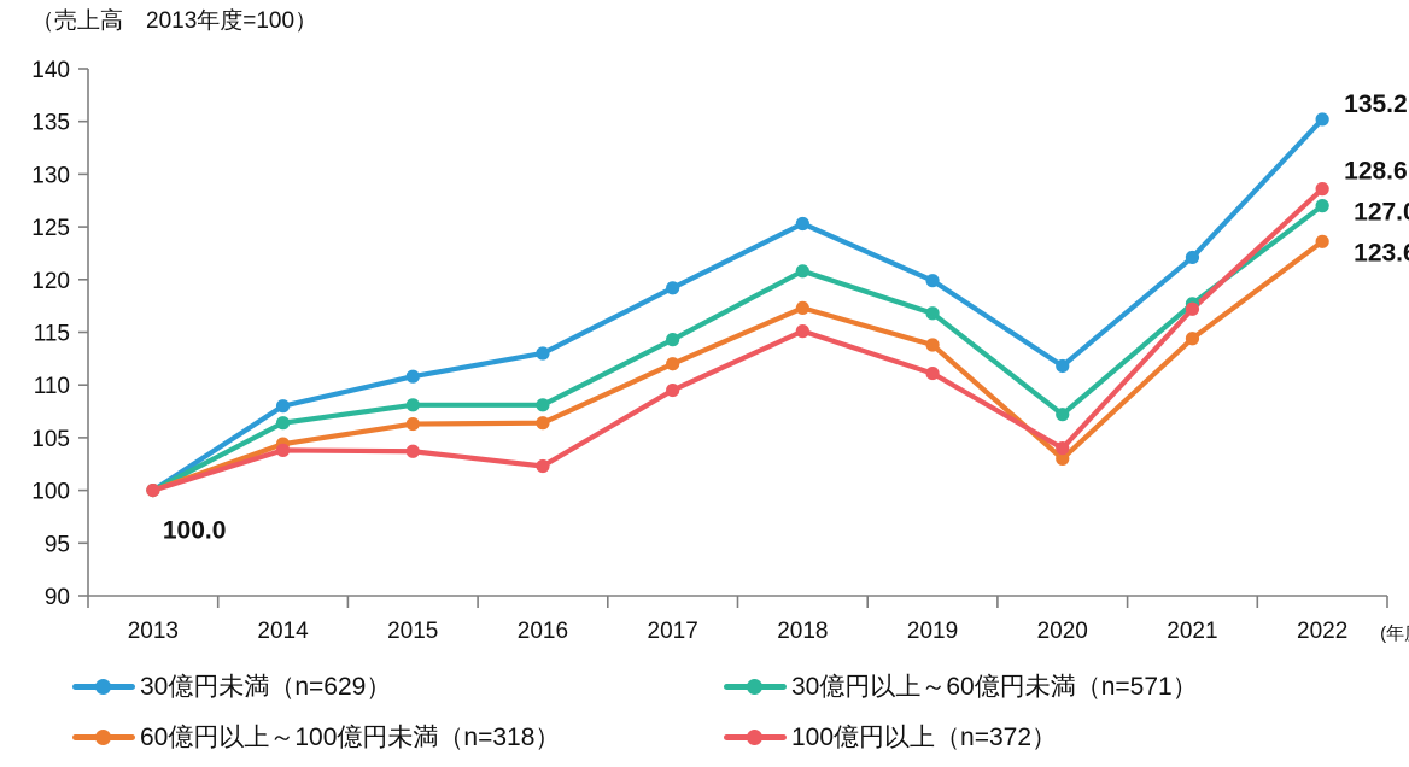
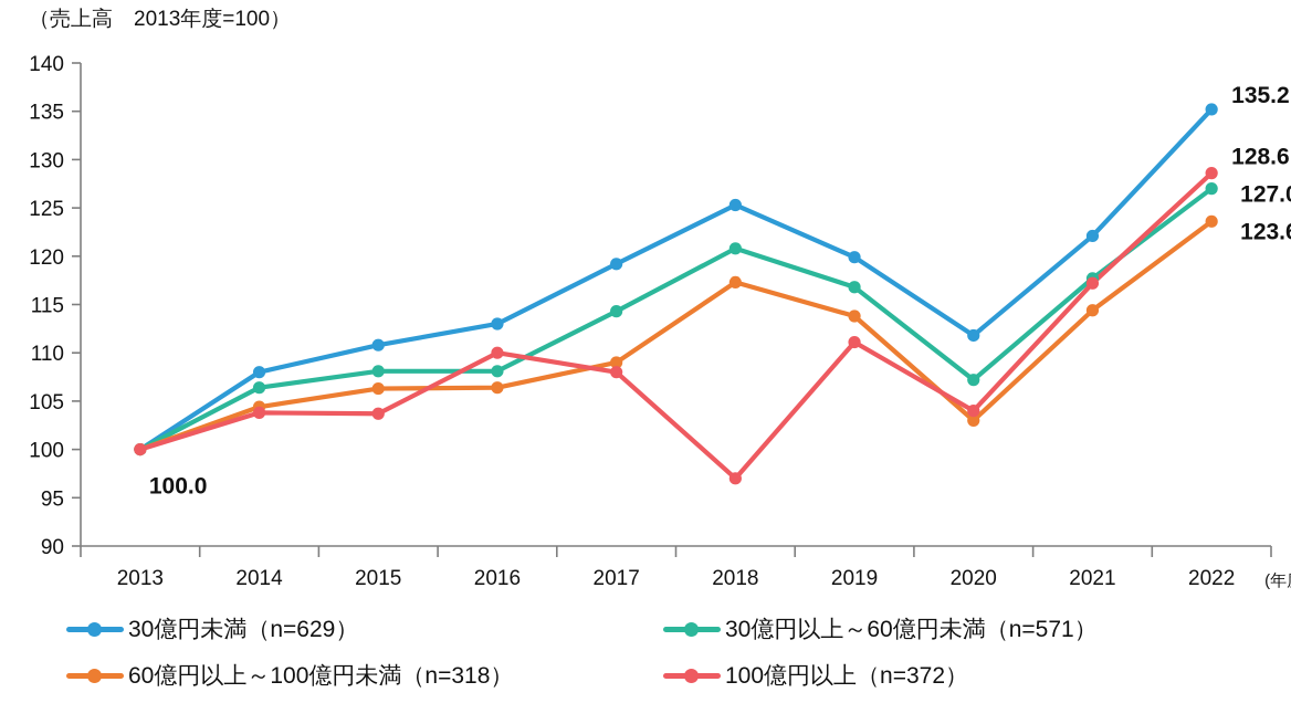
100億円以上（n=372）/2016: 102 -> 110
60億円以上～100億円未満（n=318）/2017: 112 -> 109
100億円以上（n=372）/2017: 110 -> 108
100億円以上（n=372）/2018: 115 -> 97
